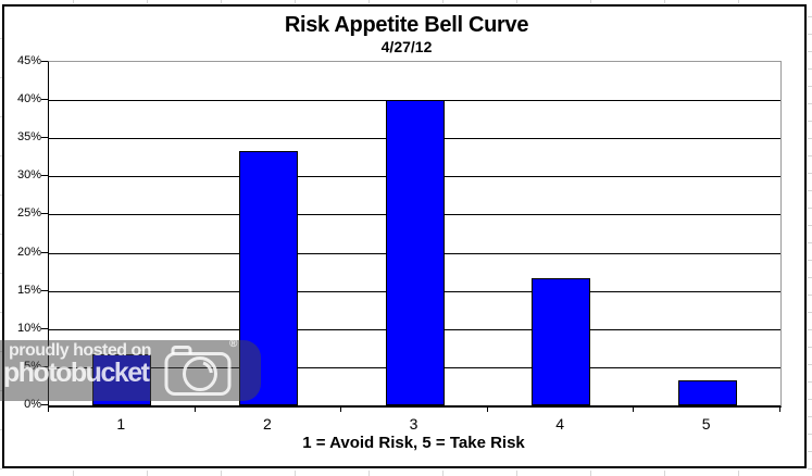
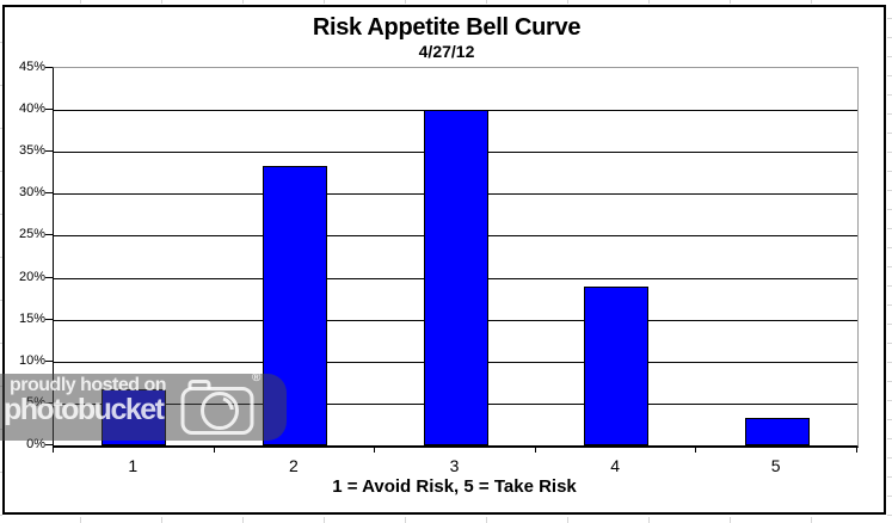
4: 17% -> 19%
